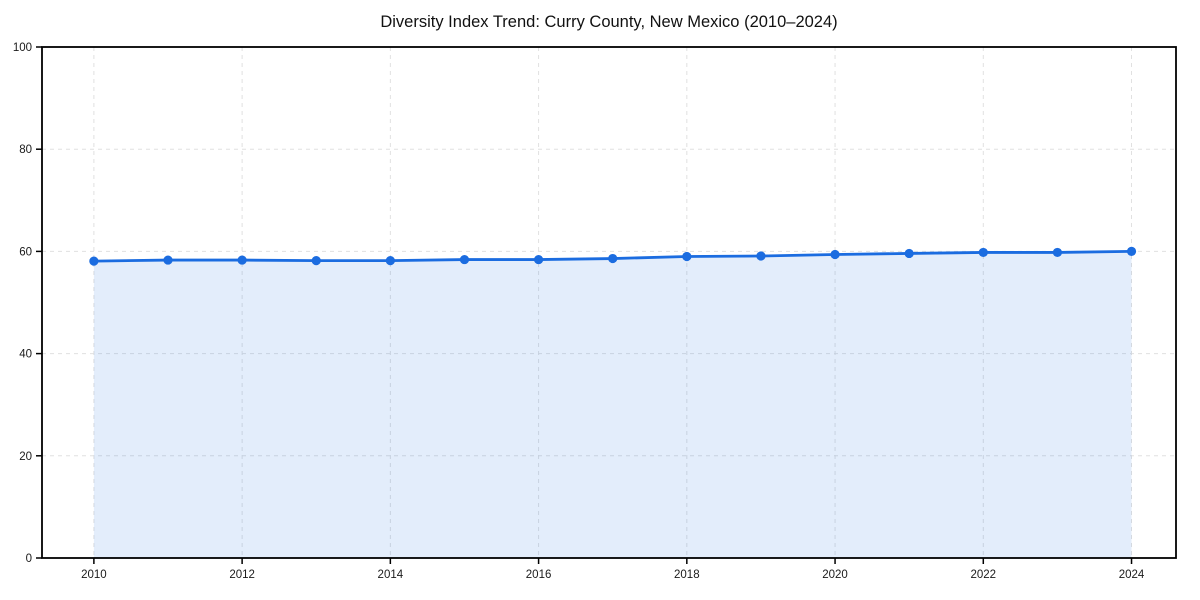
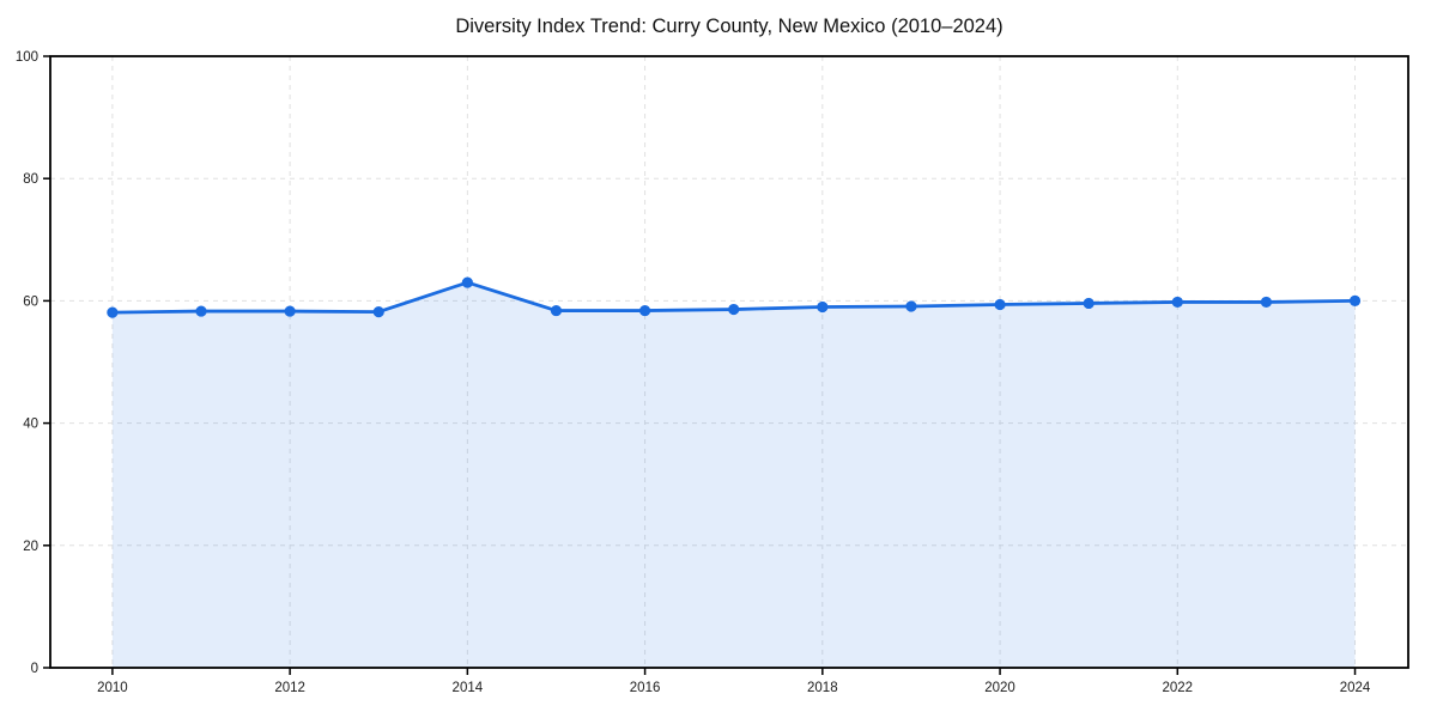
2014: 58 -> 63
